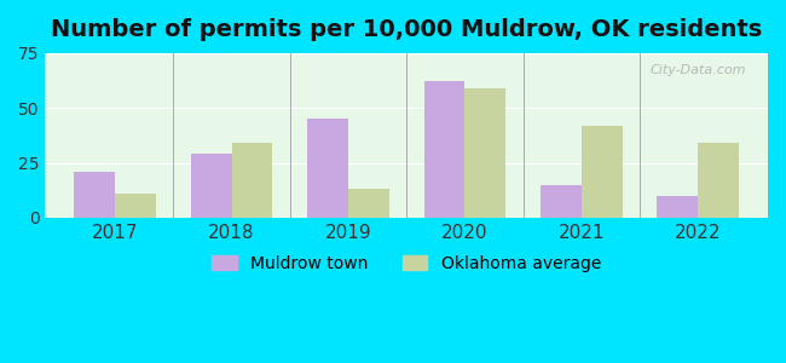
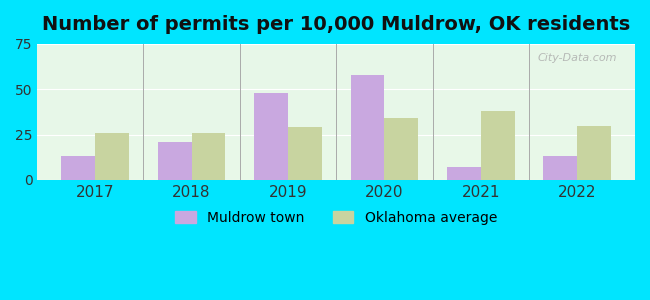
Muldrow town/2017: 21 -> 13
Oklahoma average/2017: 11 -> 26
Muldrow town/2018: 29 -> 21
Oklahoma average/2018: 34 -> 26
Muldrow town/2019: 45 -> 48
Oklahoma average/2019: 13 -> 29
Muldrow town/2020: 62 -> 58
Oklahoma average/2020: 59 -> 34
Muldrow town/2021: 15 -> 7
Oklahoma average/2021: 42 -> 38
Muldrow town/2022: 10 -> 13
Oklahoma average/2022: 34 -> 30
